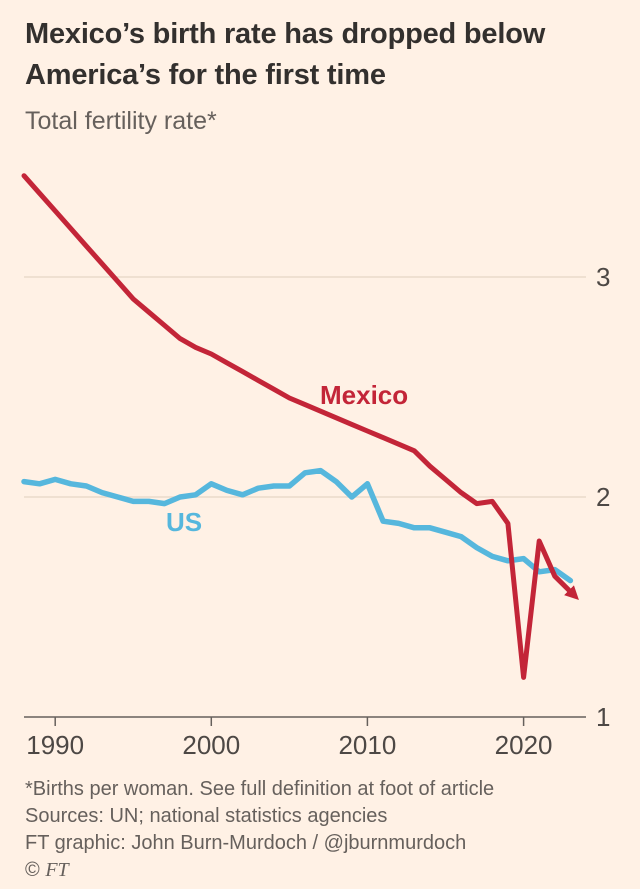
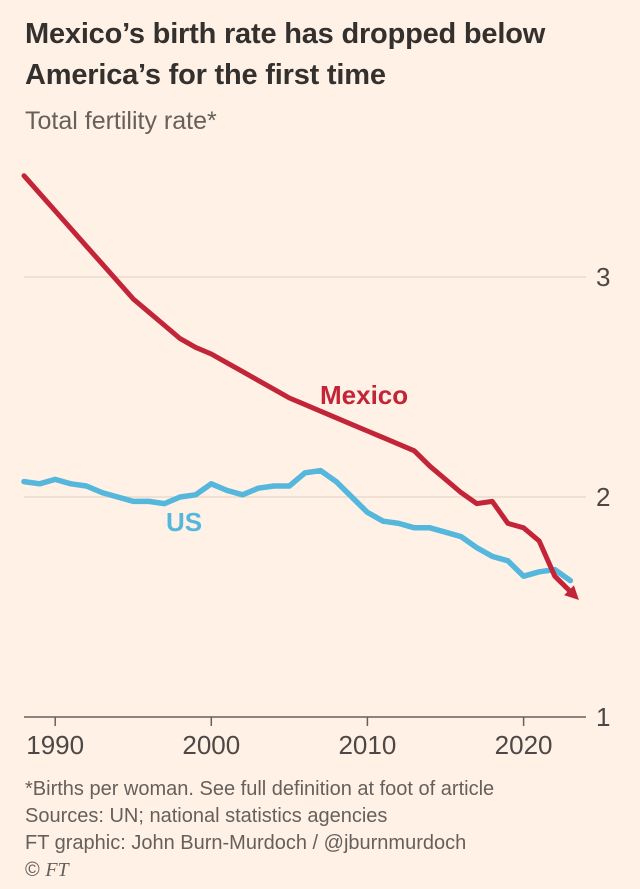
US/2010: 2.06 -> 1.93
Mexico/2020: 1.18 -> 1.86
US/2020: 1.72 -> 1.64
